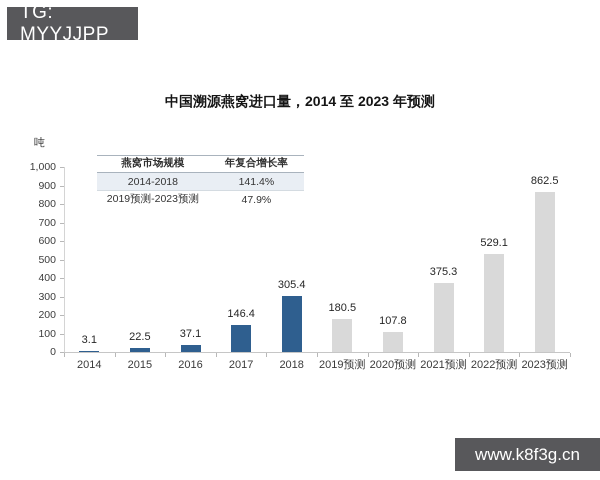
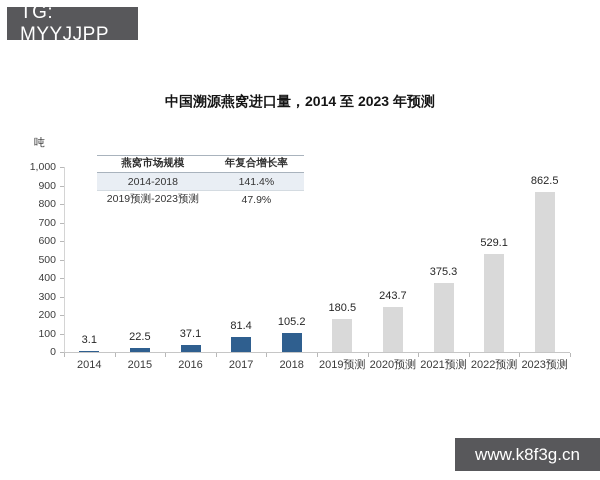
2017: 146.4 -> 81.4
2018: 305.4 -> 105.2
2020预测: 107.8 -> 243.7
